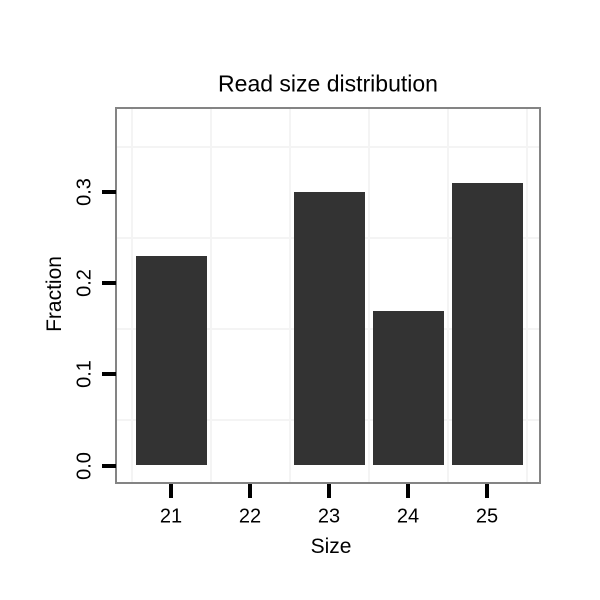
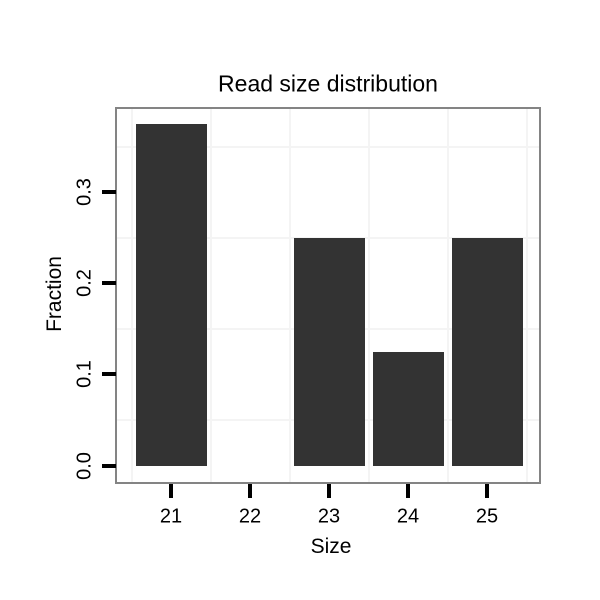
21: 0.23 -> 0.38
23: 0.30 -> 0.25
24: 0.17 -> 0.12
25: 0.31 -> 0.25
